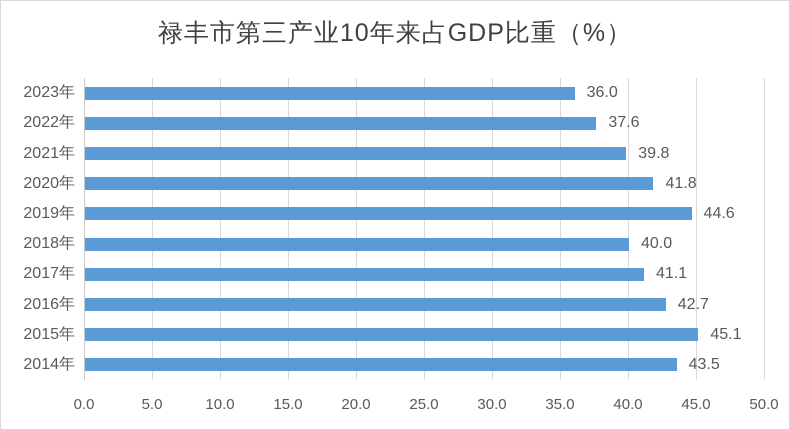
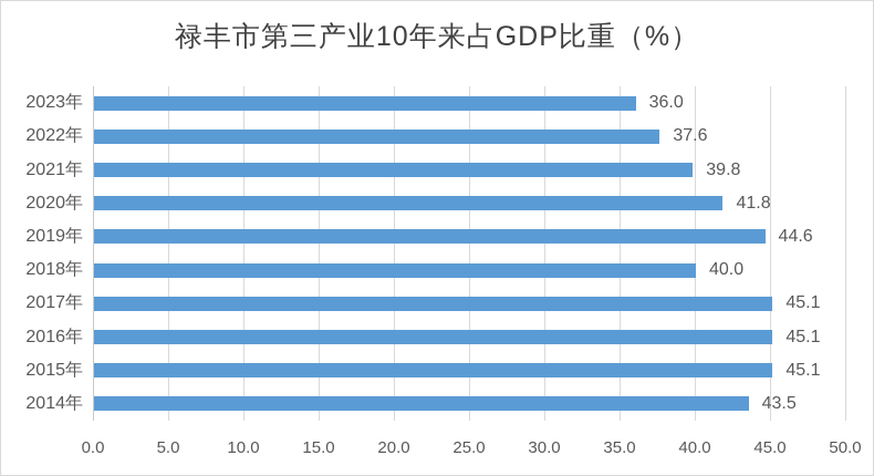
2017年: 41.1 -> 45.1
2016年: 42.7 -> 45.1
